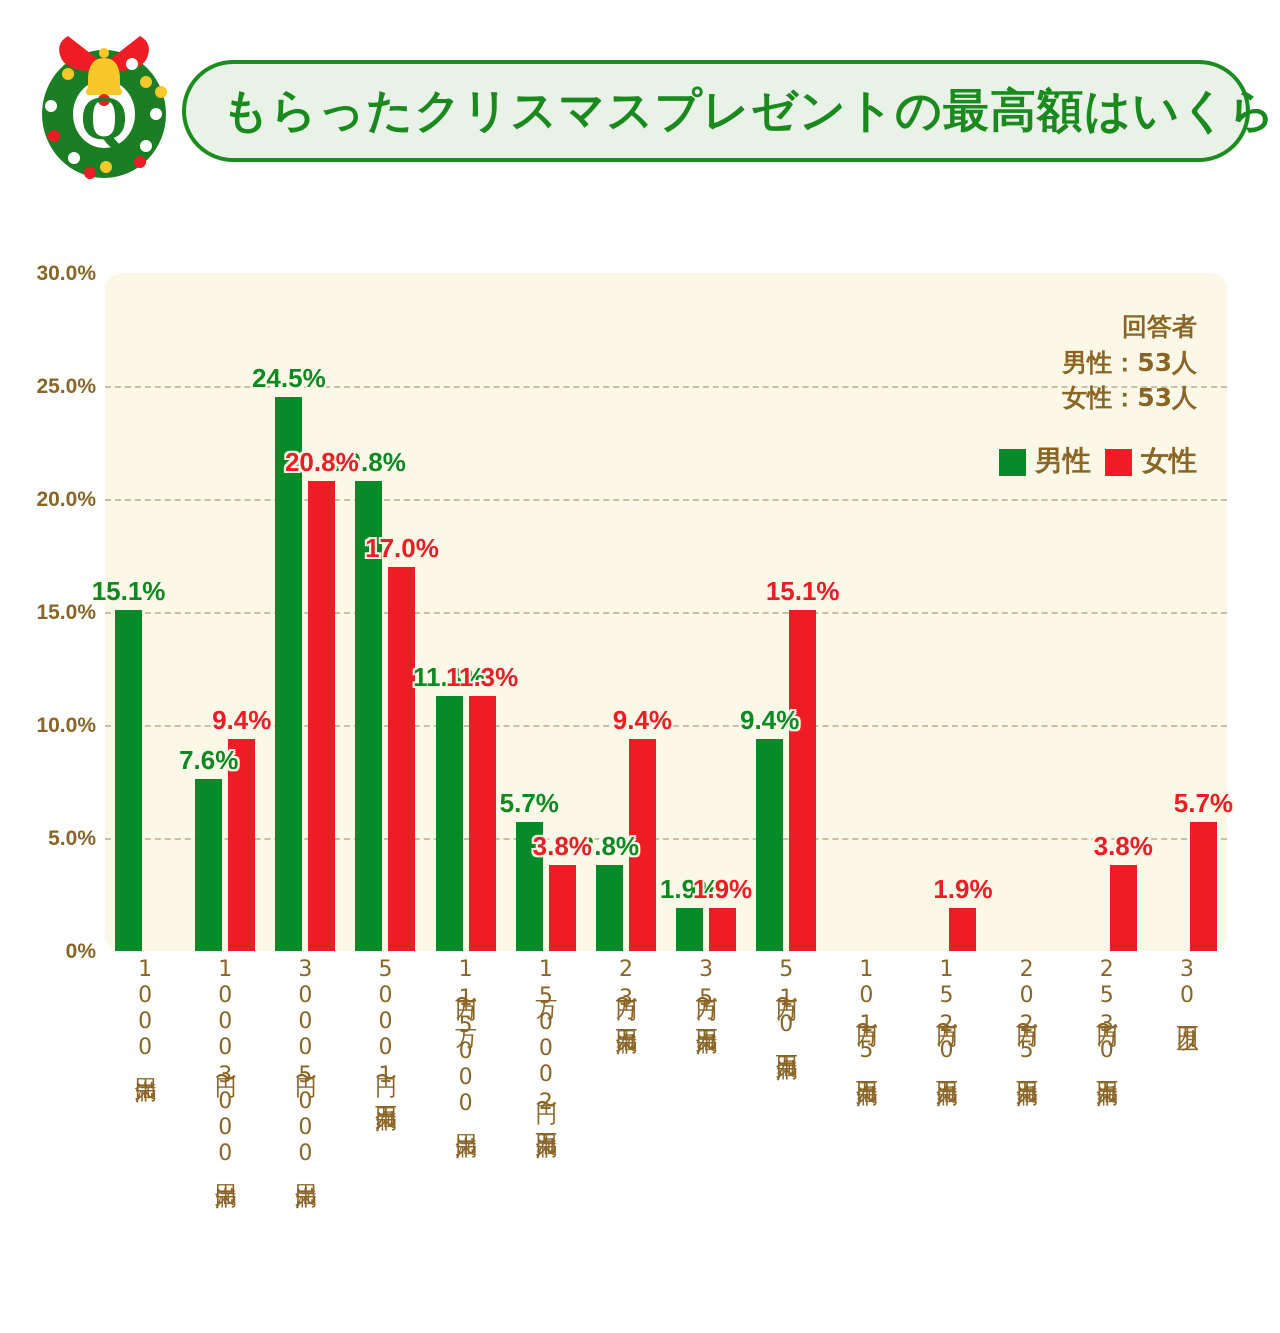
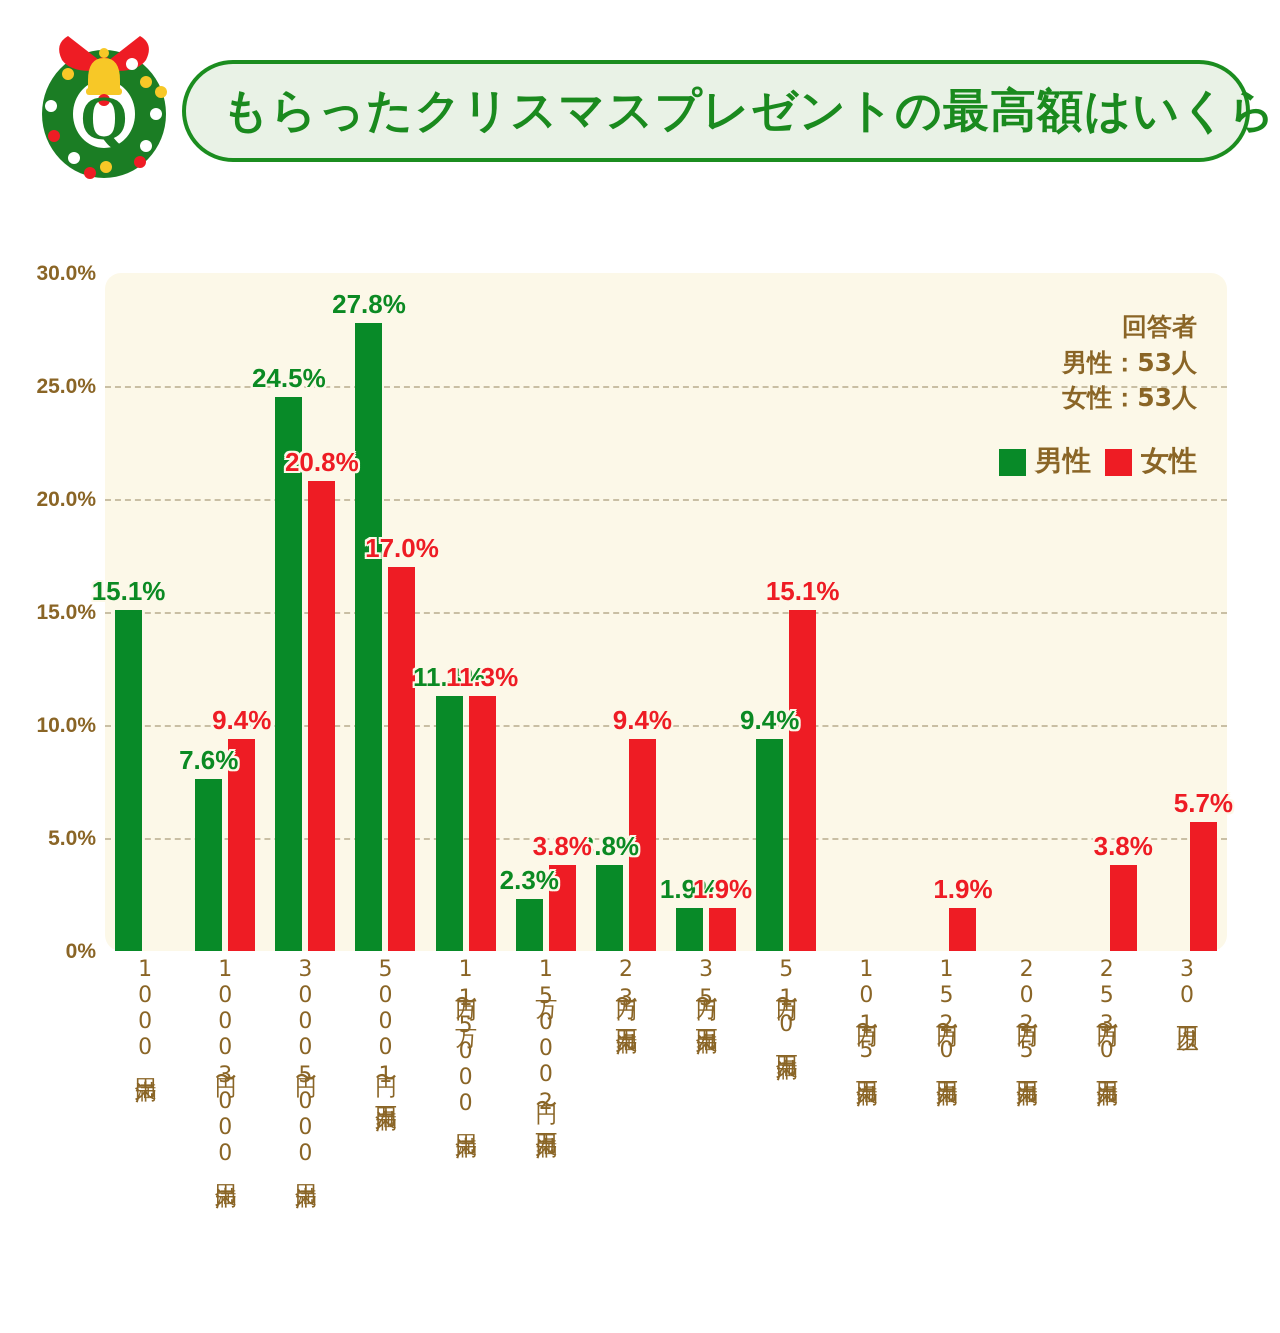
男性/5000円〜1万円未満: 20.8% -> 27.8%
男性/1万5000円〜2万円未満: 5.7% -> 2.3%
